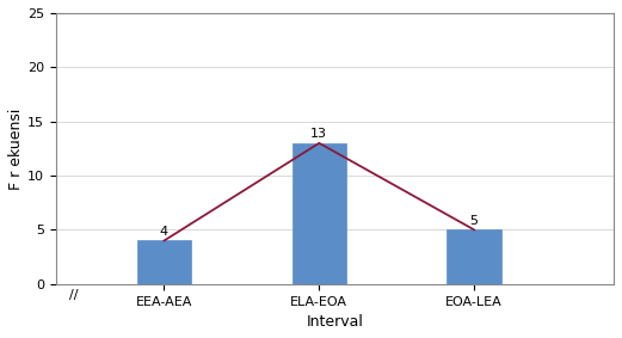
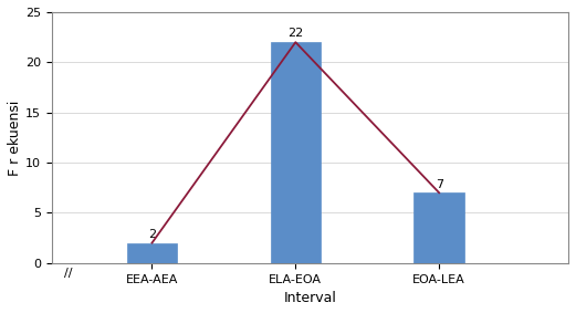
EEA-AEA: 4 -> 2
ELA-EOA: 13 -> 22
EOA-LEA: 5 -> 7
